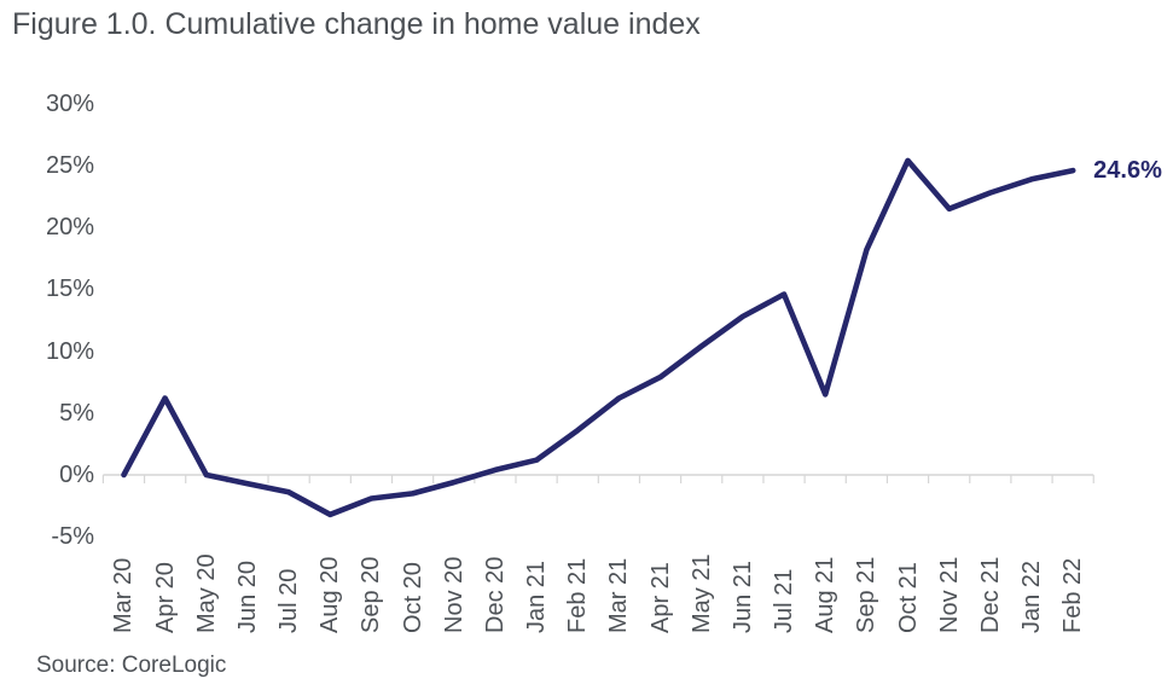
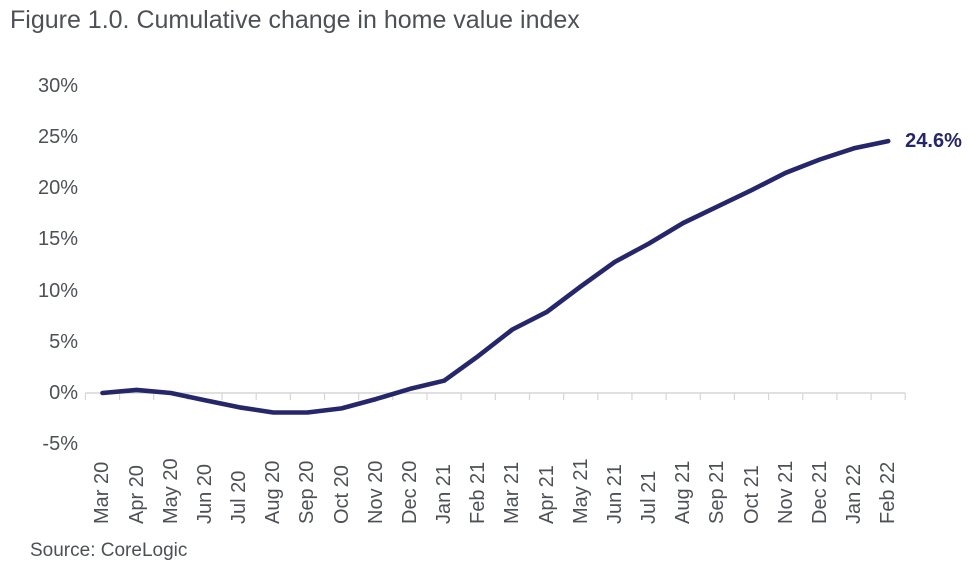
Apr 20: 6.2% -> 0.3%
Aug 20: -3.2% -> -1.9%
Aug 21: 6.5% -> 16.6%
Oct 21: 25.4% -> 19.8%
